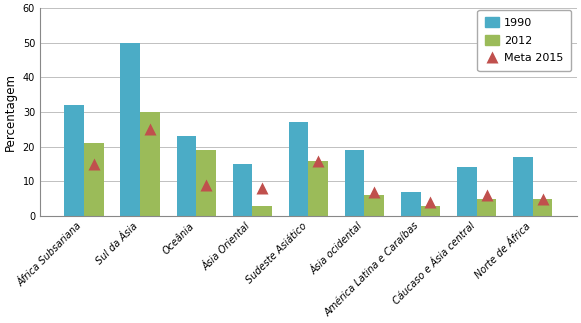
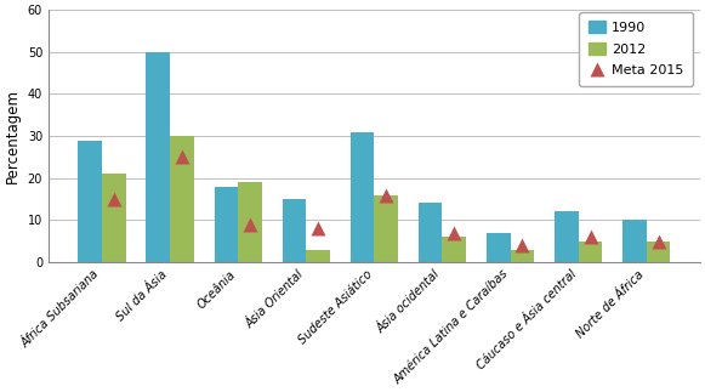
1990/África Subsariana: 32 -> 29
1990/Oceânia: 23 -> 18
1990/Sudeste Asiático: 27 -> 31
1990/Ásia ocidental: 19 -> 14
1990/Cáucaso e Ásia central: 14 -> 12
1990/Norte de África: 17 -> 10
